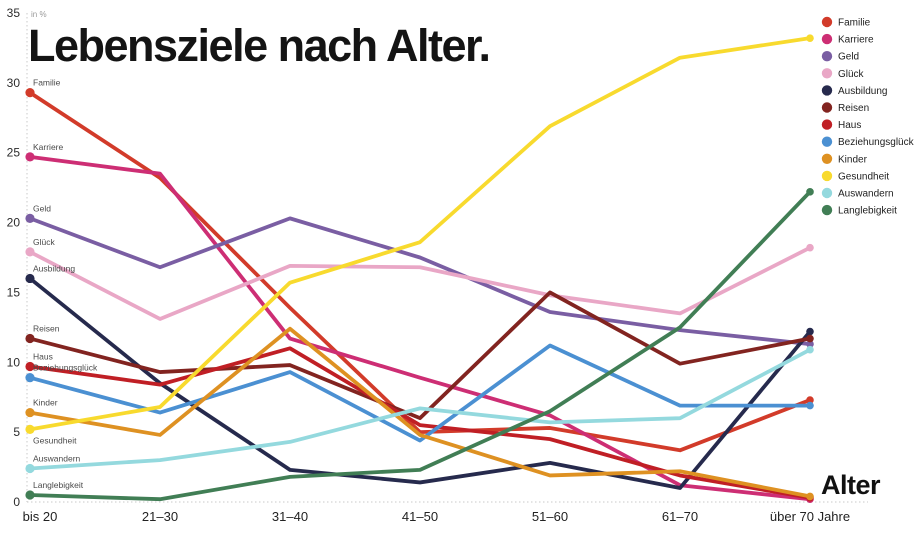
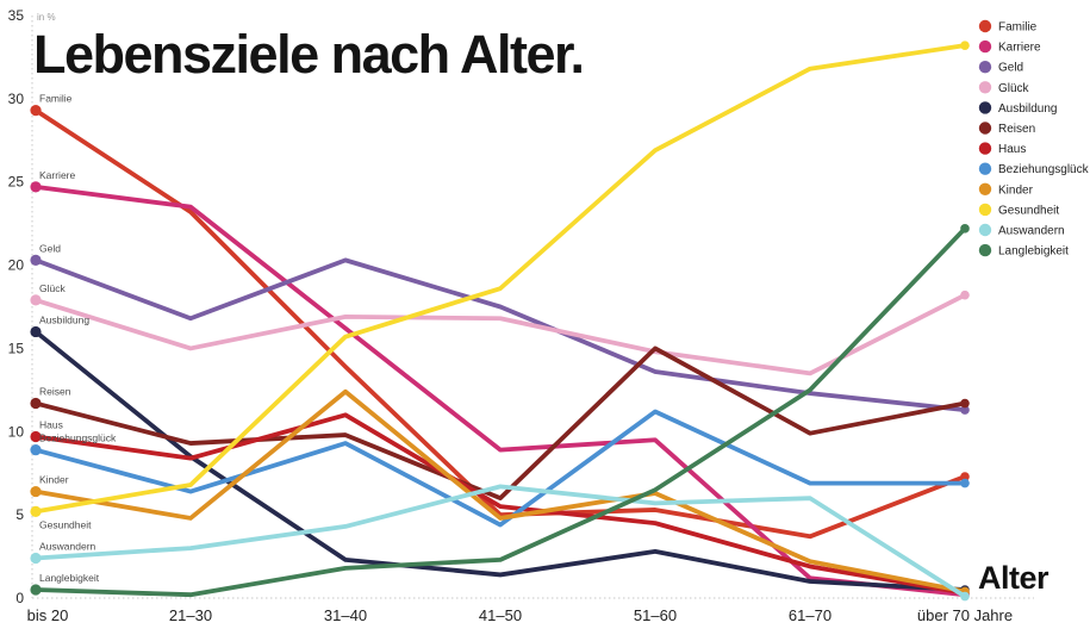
Glück/21–30: 13.1 -> 15.0
Karriere/31–40: 11.7 -> 16.2
Karriere/51–60: 6.2 -> 9.5
Kinder/51–60: 1.9 -> 6.3
Ausbildung/über 70 Jahre: 12.2 -> 0.5
Auswandern/über 70 Jahre: 10.9 -> 0.1
